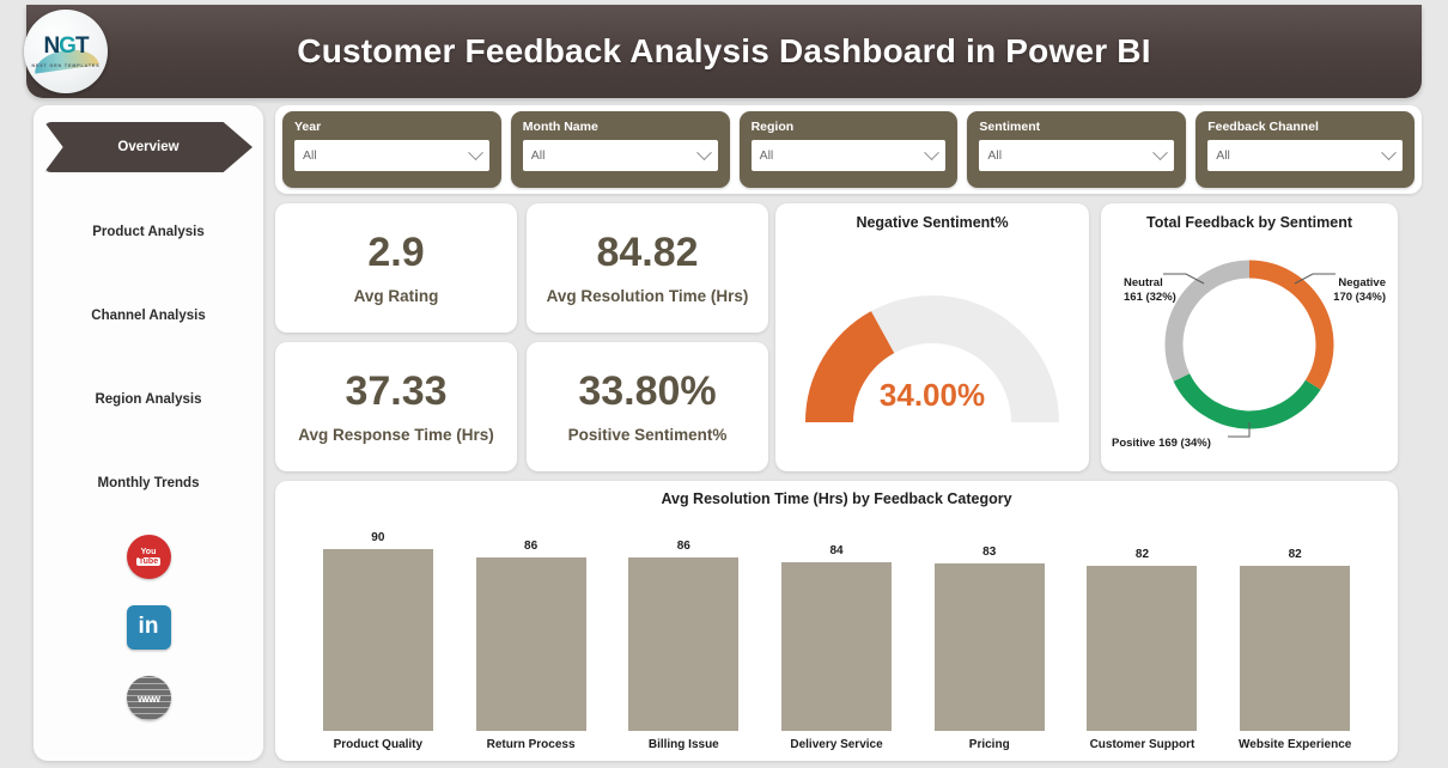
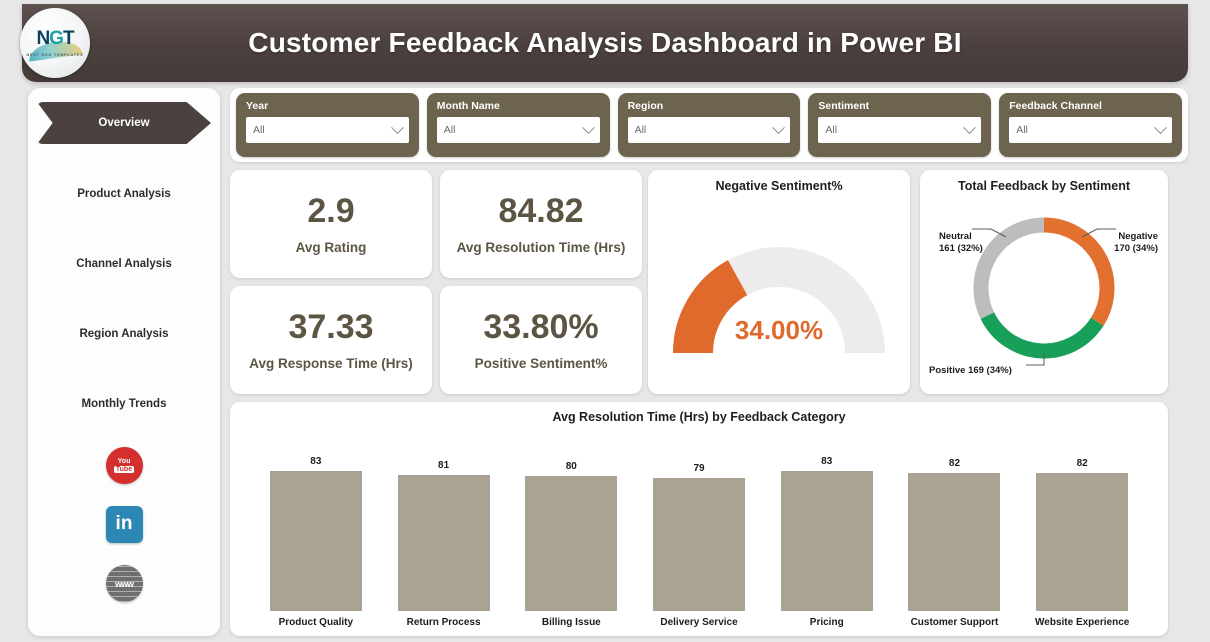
Avg Resolution Time (Hrs) by Feedback Category/Product Quality: 90 -> 83
Avg Resolution Time (Hrs) by Feedback Category/Return Process: 86 -> 81
Avg Resolution Time (Hrs) by Feedback Category/Billing Issue: 86 -> 80
Avg Resolution Time (Hrs) by Feedback Category/Delivery Service: 84 -> 79
